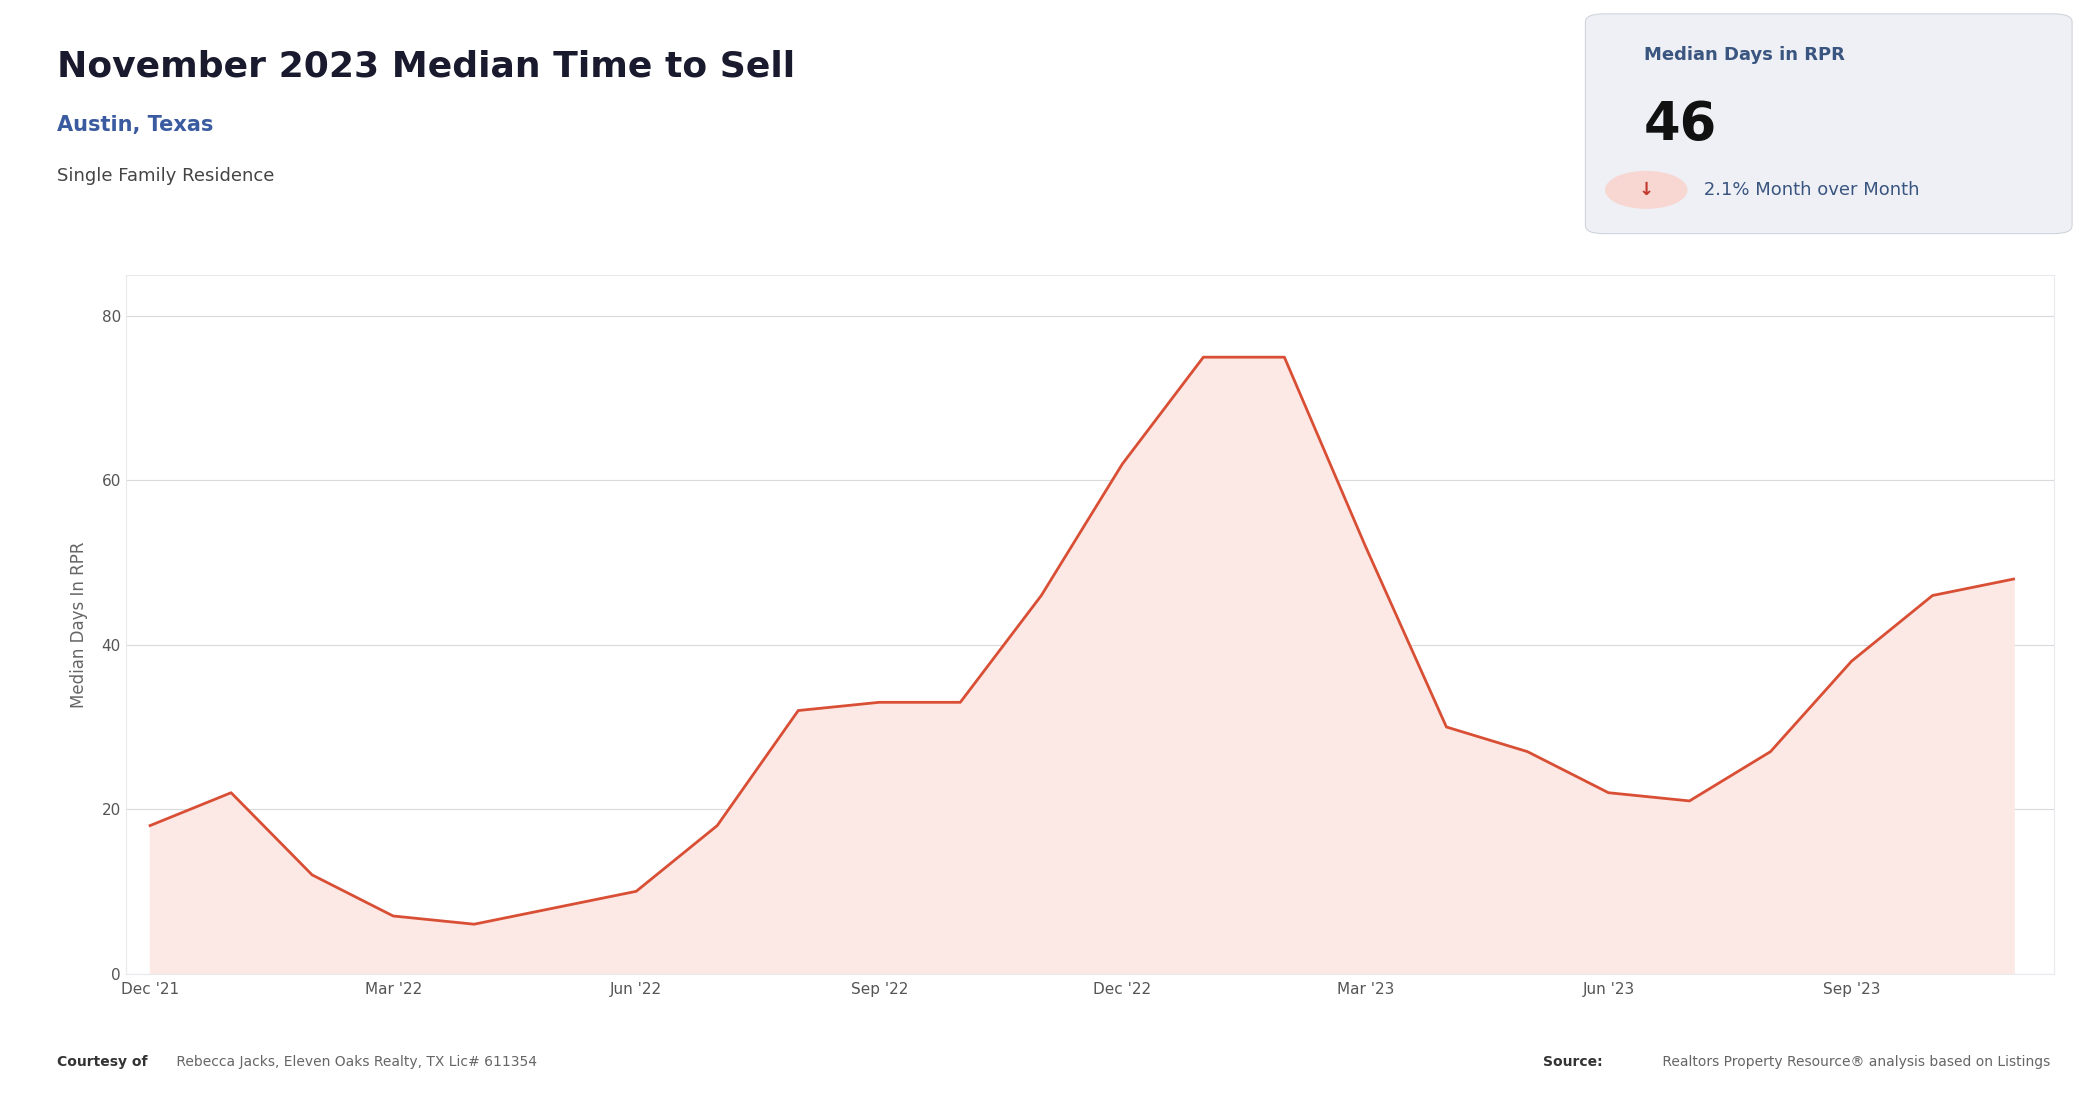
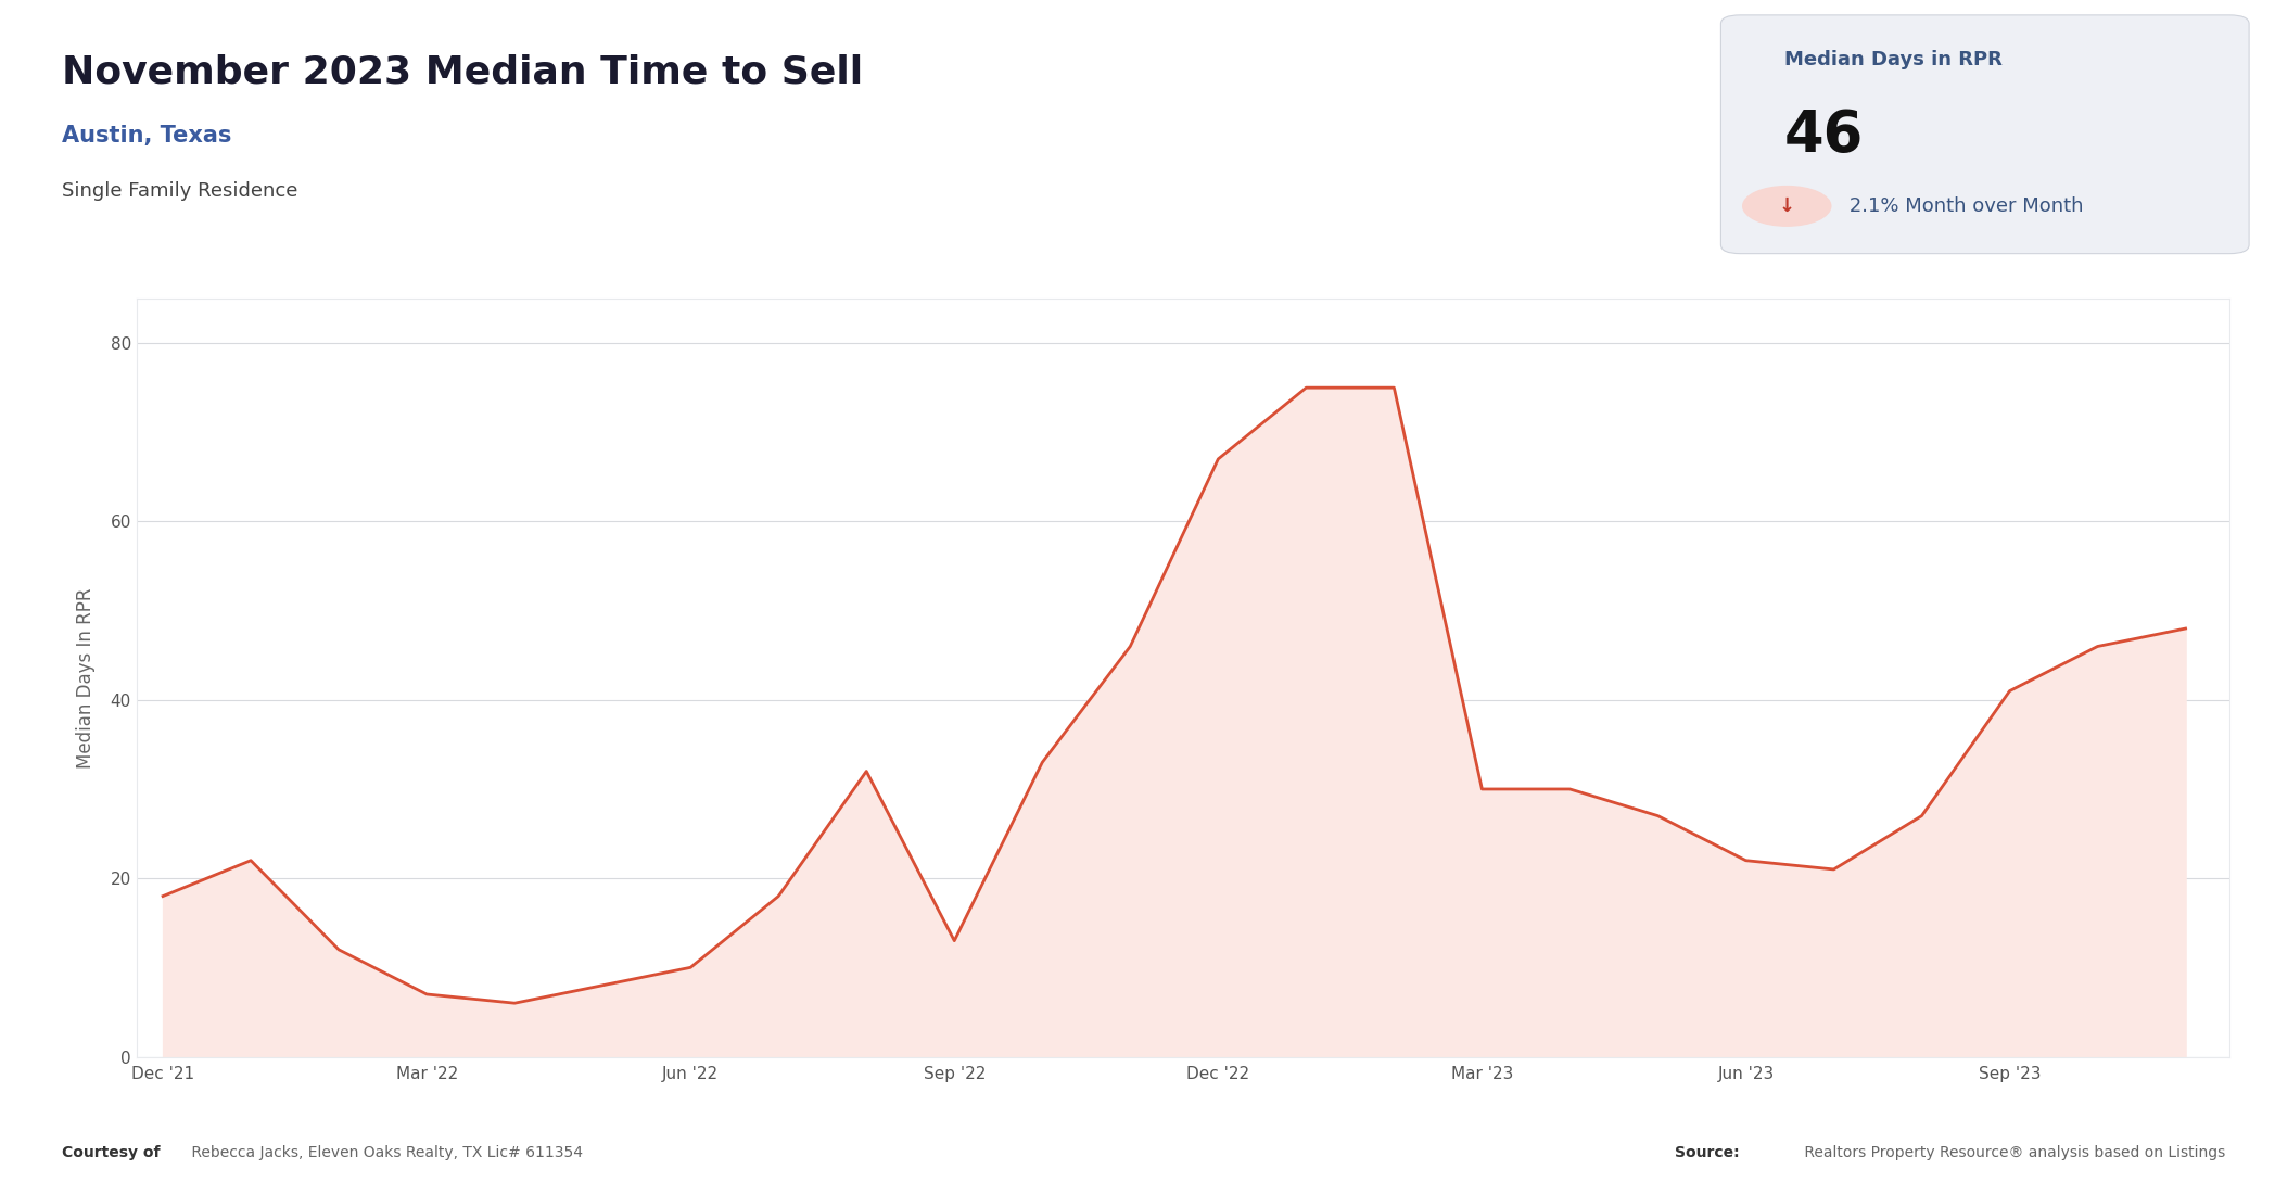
Sep '22: 33 -> 13
Dec '22: 62 -> 67
Mar '23: 52 -> 30
Sep '23: 38 -> 41
